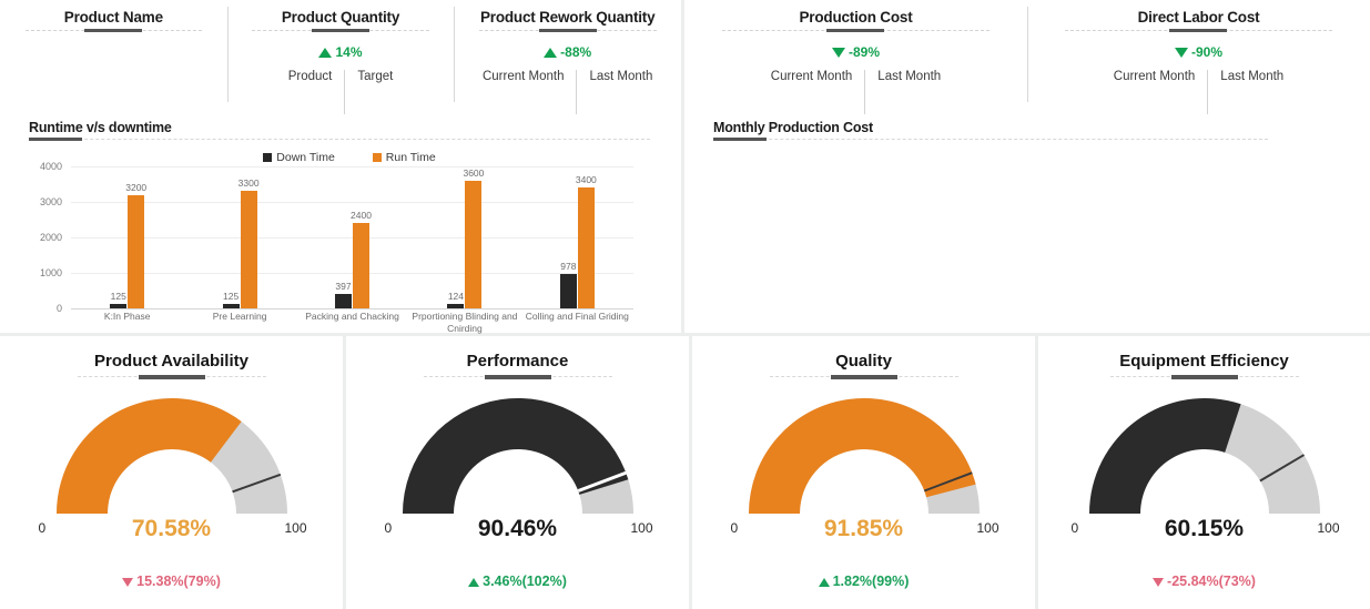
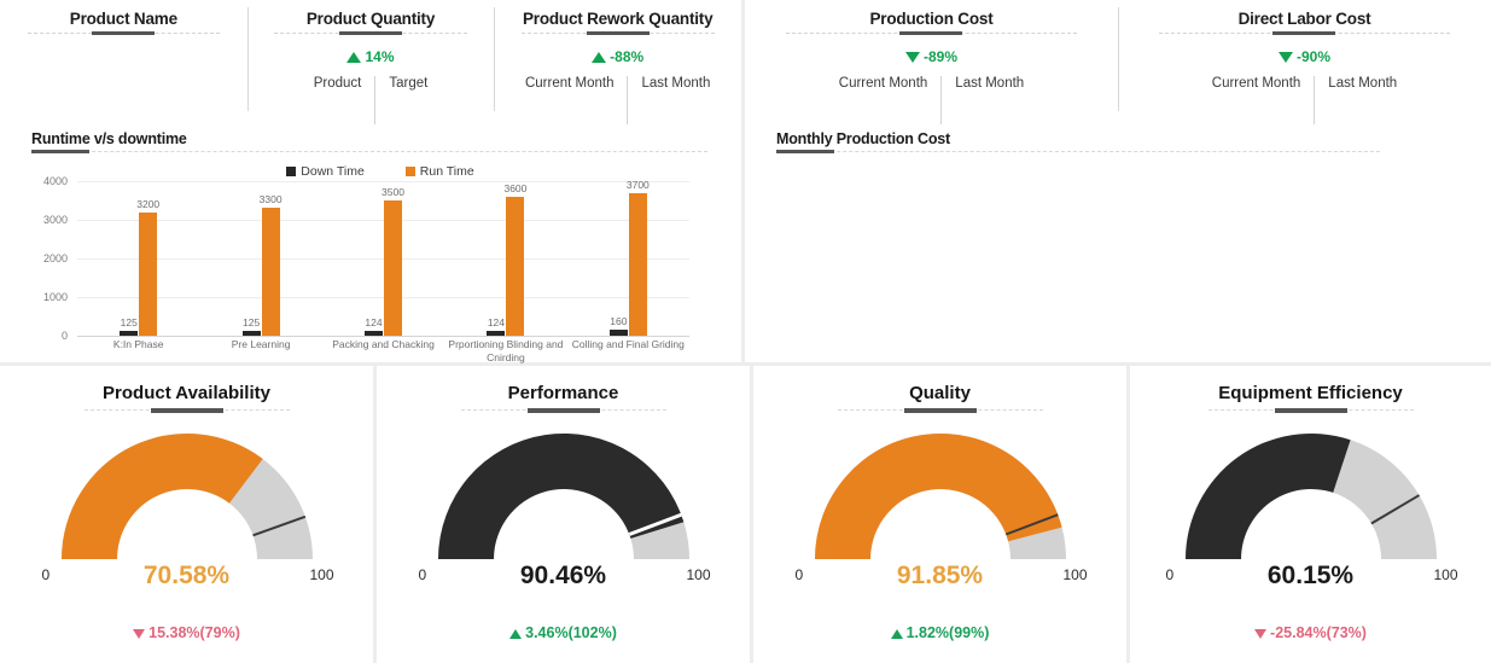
Down Time/Packing and Chacking: 397 -> 124
Run Time/Packing and Chacking: 2400 -> 3500
Down Time/Colling and Final Griding: 978 -> 160
Run Time/Colling and Final Griding: 3400 -> 3700
